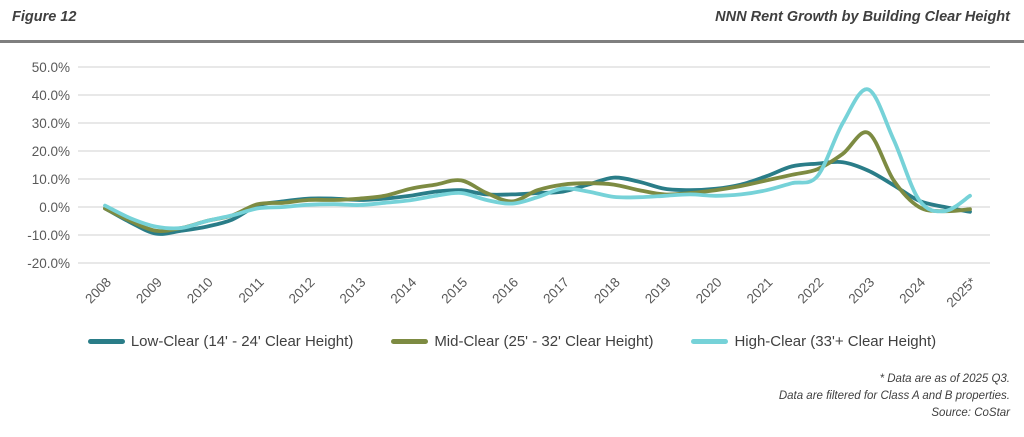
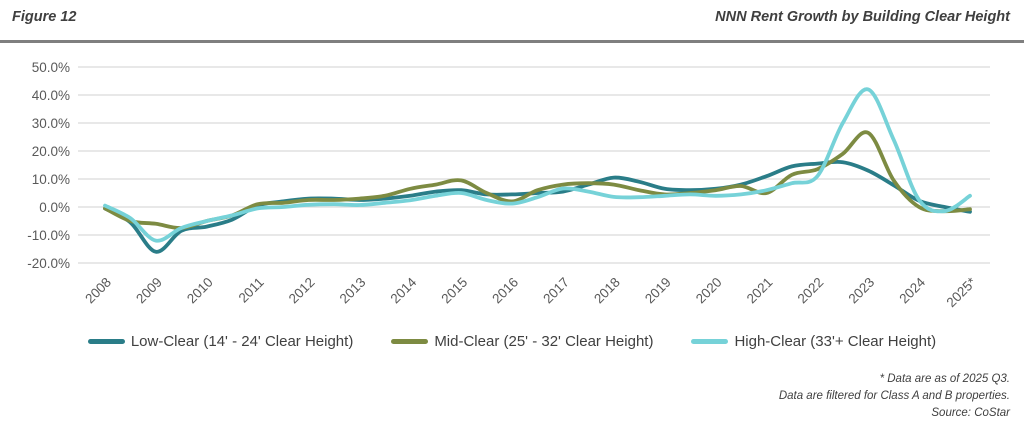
Low-Clear (14' - 24' Clear Height)/2009: -10% -> -16%
Mid-Clear (25' - 32' Clear Height)/2009: -8% -> -6%
High-Clear (33'+ Clear Height)/2009: -7% -> -12%
Mid-Clear (25' - 32' Clear Height)/2021: 10% -> 5%
